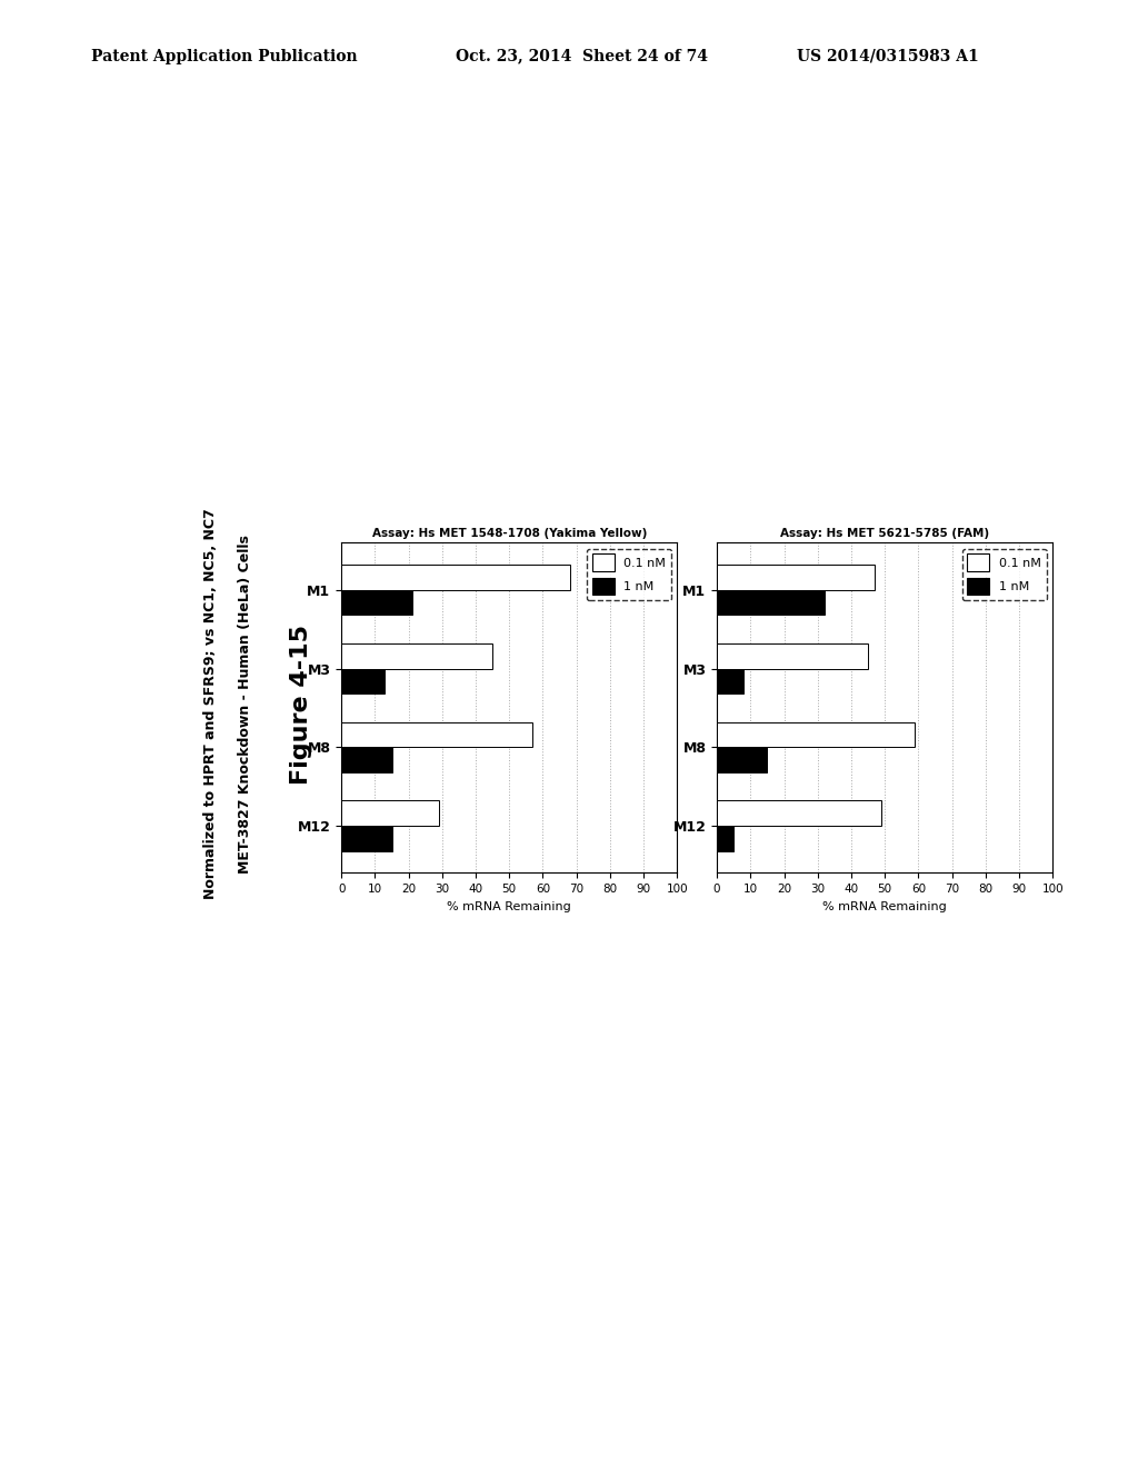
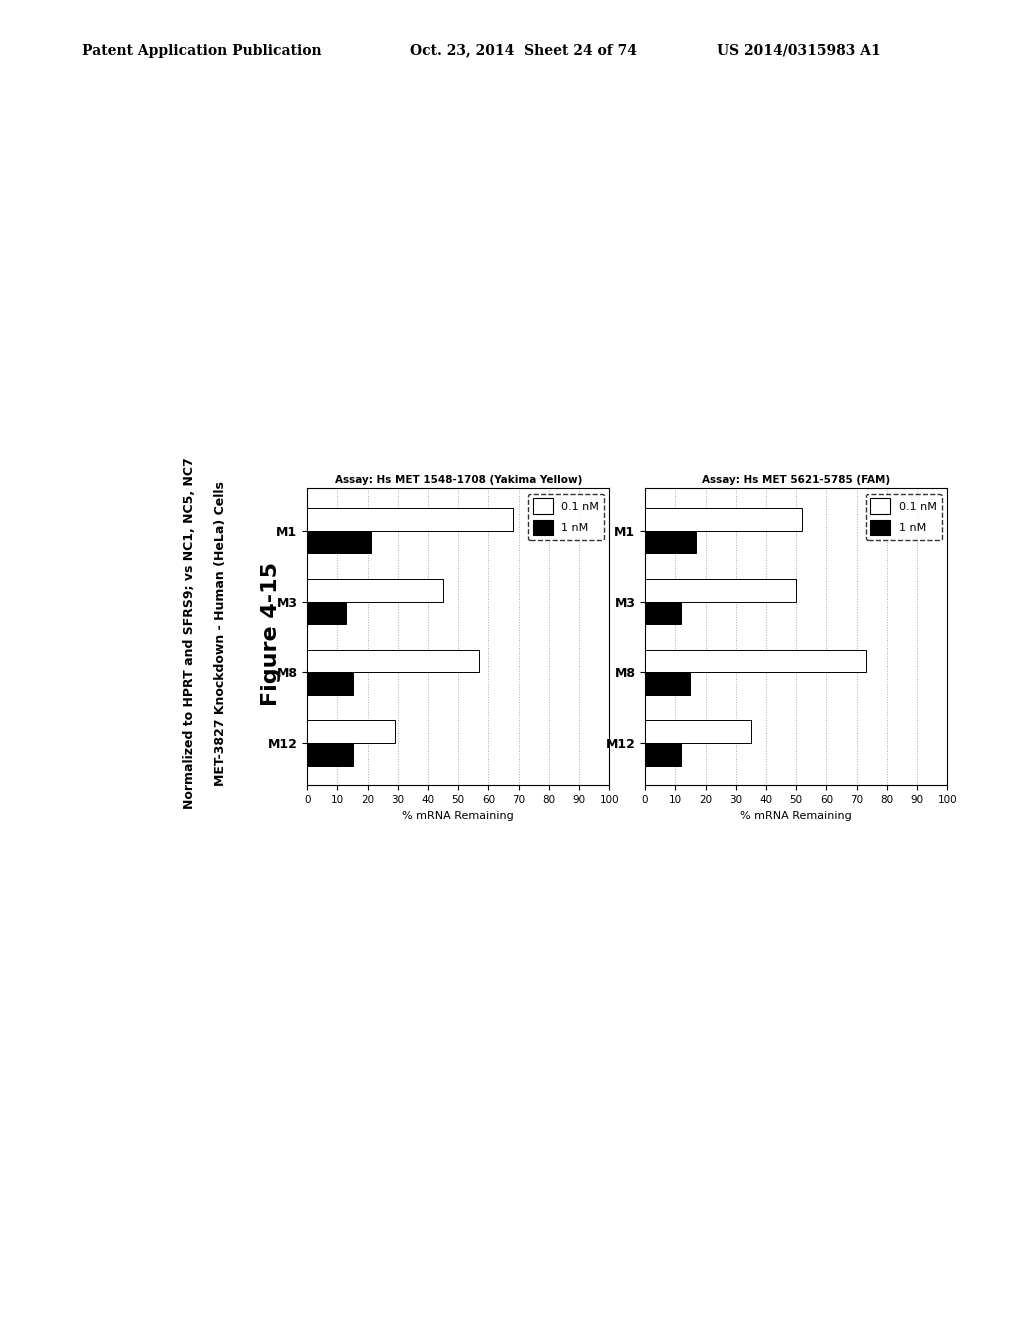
Assay: Hs MET 5621-5785 (FAM)/0.1 nM/M1: 47 -> 52
Assay: Hs MET 5621-5785 (FAM)/1 nM/M1: 32 -> 17
Assay: Hs MET 5621-5785 (FAM)/0.1 nM/M3: 45 -> 50
Assay: Hs MET 5621-5785 (FAM)/1 nM/M3: 8 -> 12
Assay: Hs MET 5621-5785 (FAM)/0.1 nM/M8: 59 -> 73
Assay: Hs MET 5621-5785 (FAM)/0.1 nM/M12: 49 -> 35
Assay: Hs MET 5621-5785 (FAM)/1 nM/M12: 5 -> 12
